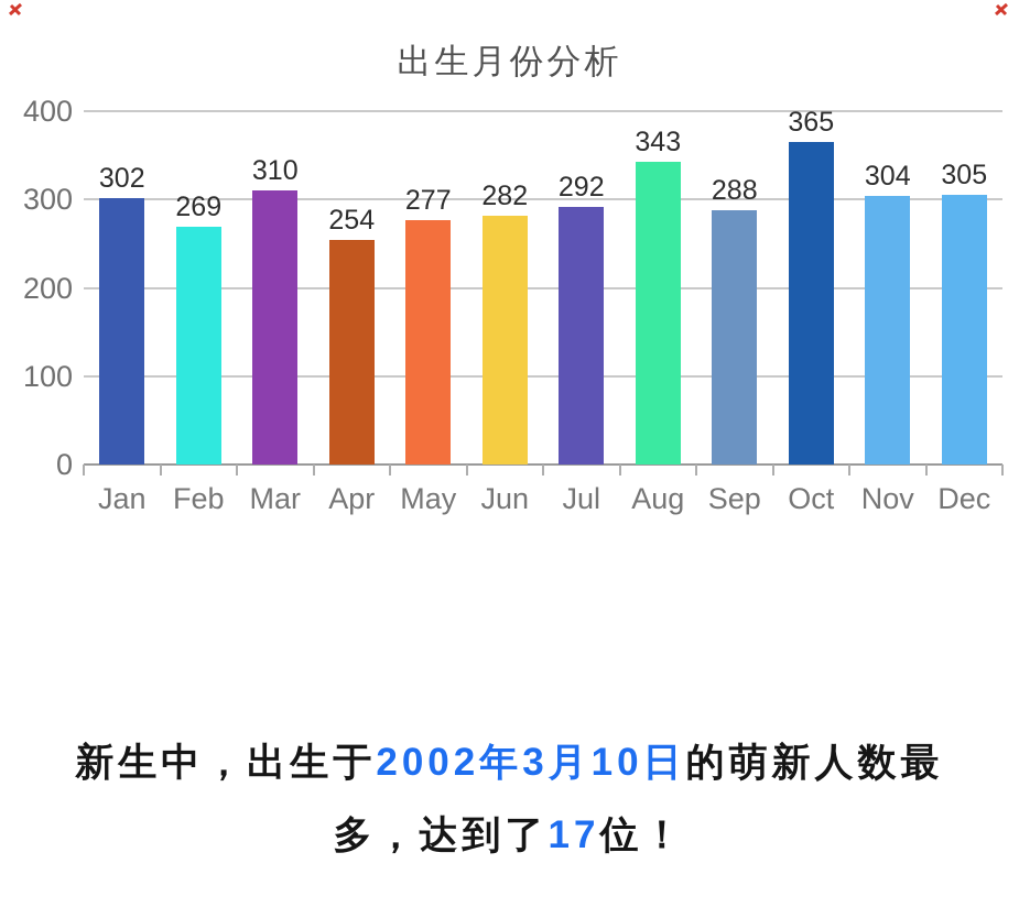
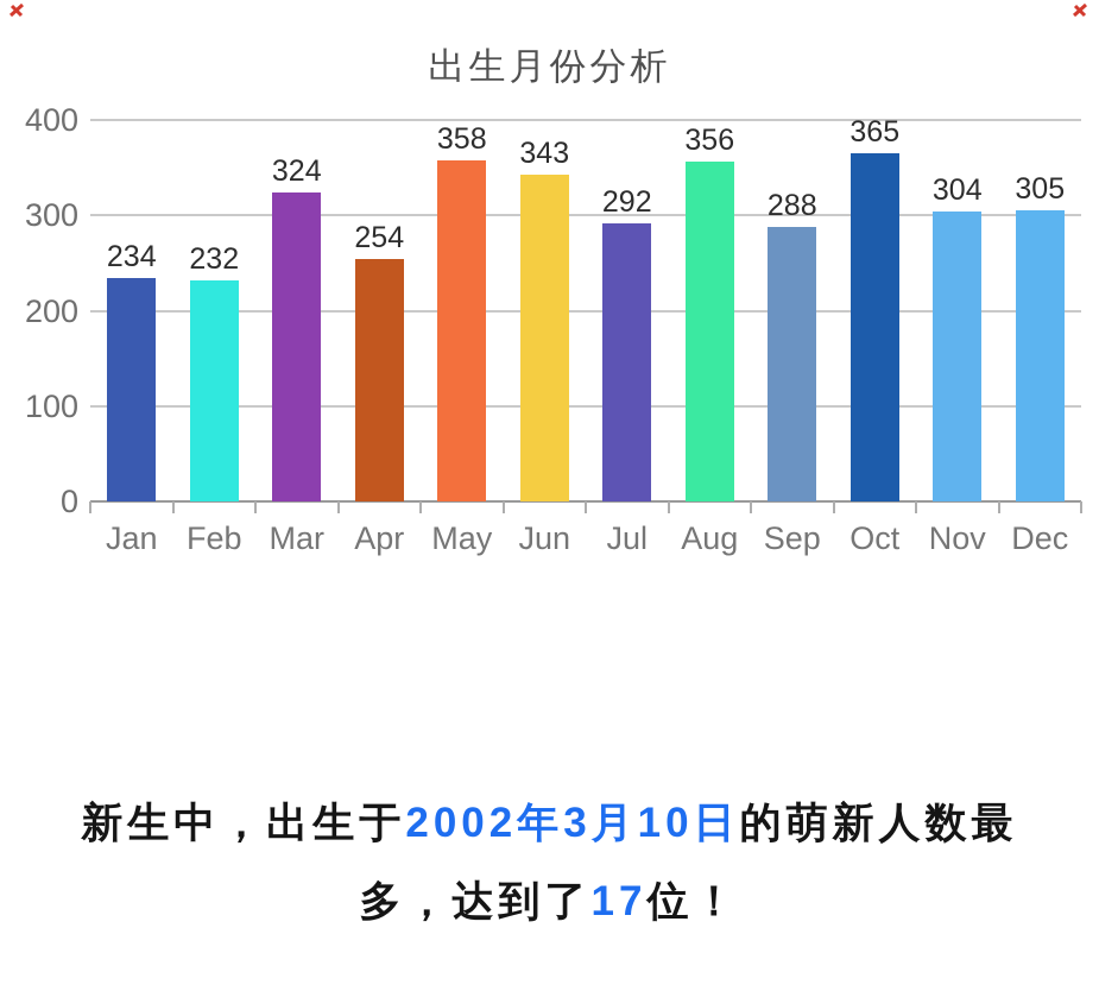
Jan: 302 -> 234
Feb: 269 -> 232
Mar: 310 -> 324
May: 277 -> 358
Jun: 282 -> 343
Aug: 343 -> 356
